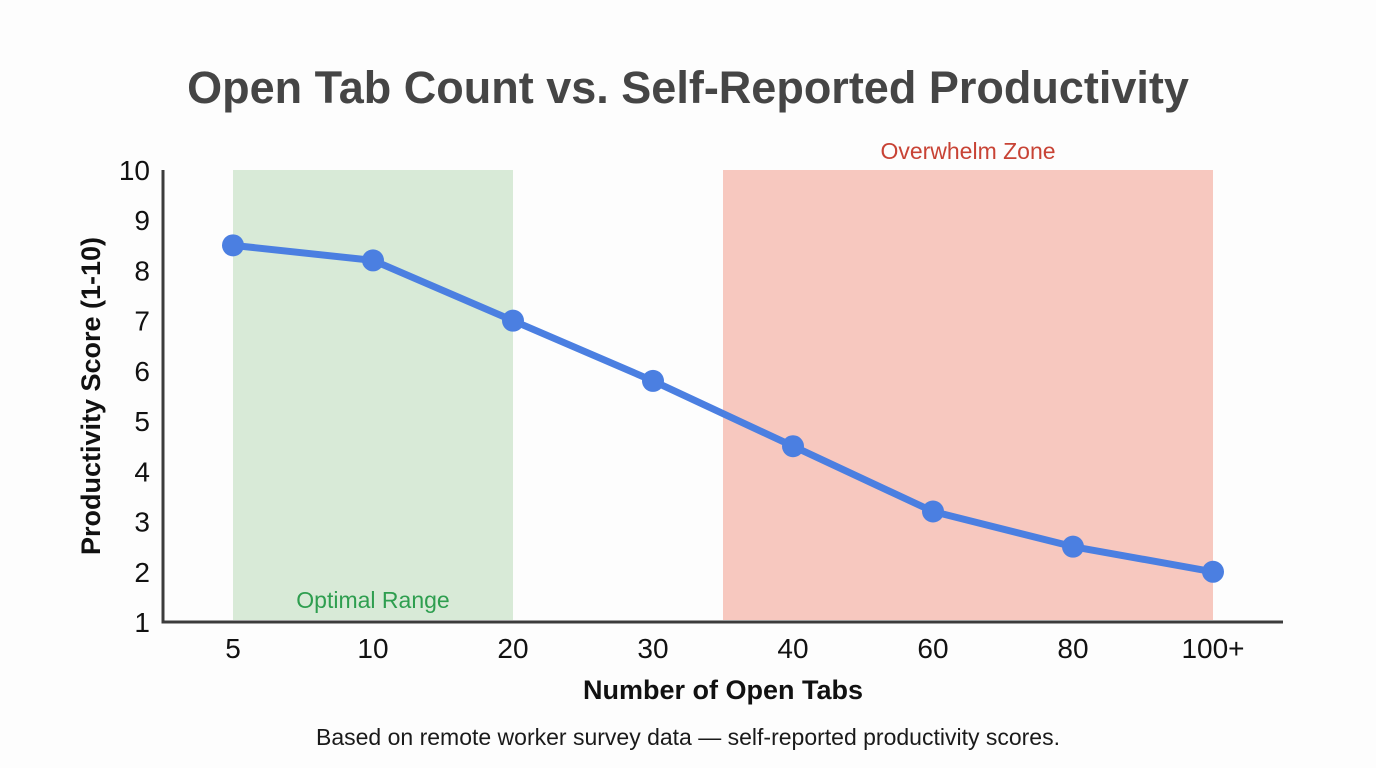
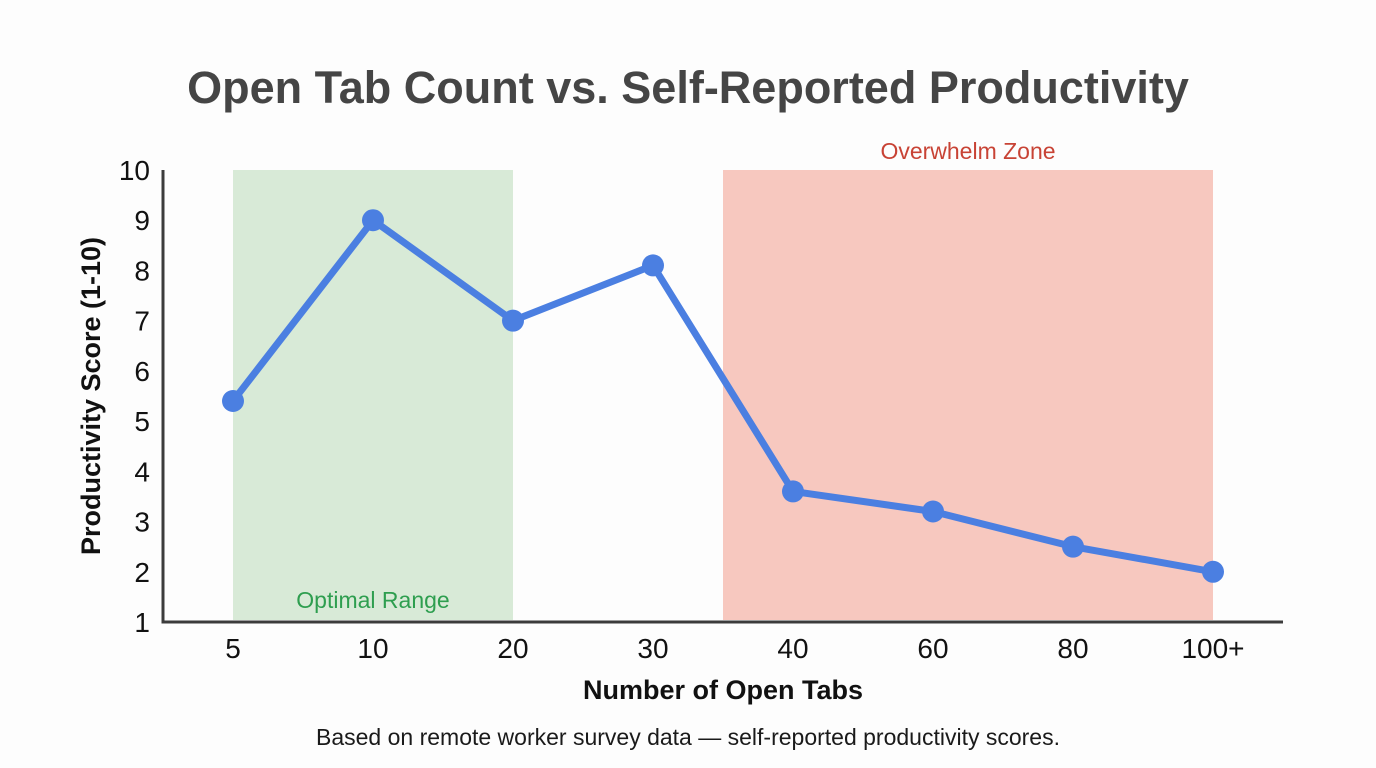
5: 8.5 -> 5.4
10: 8.2 -> 9.0
30: 5.8 -> 8.1
40: 4.5 -> 3.6
